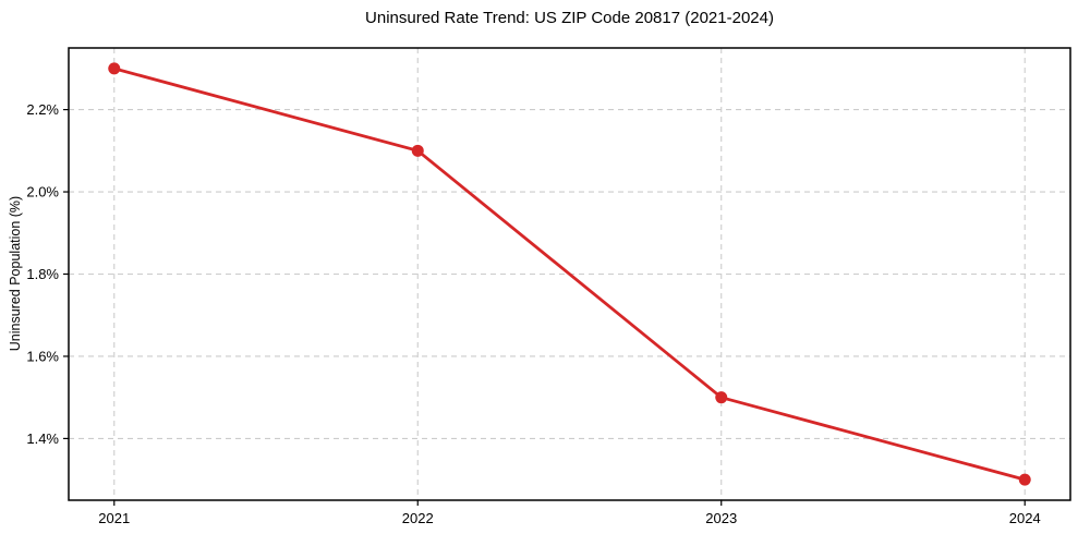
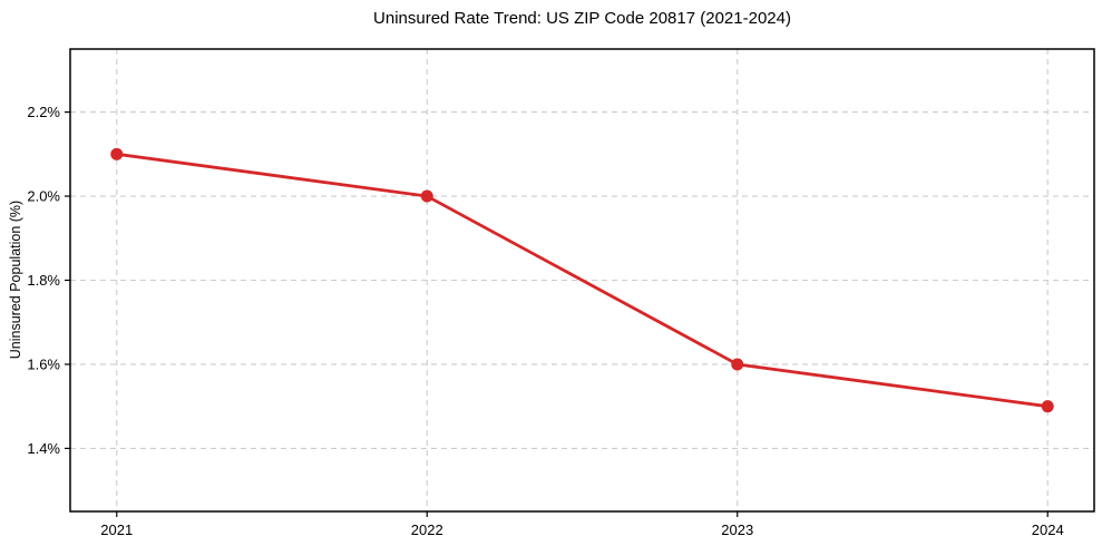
2021: 2.3% -> 2.1%
2022: 2.1% -> 2.0%
2023: 1.5% -> 1.6%
2024: 1.3% -> 1.5%
